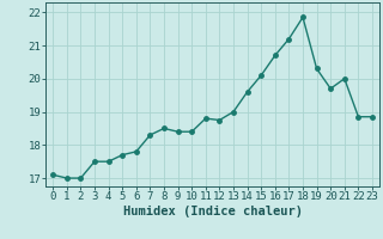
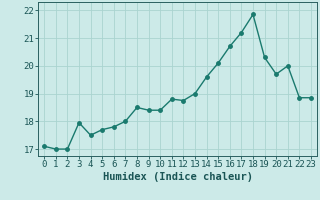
3: 17.50 -> 17.95
7: 18.30 -> 18.00
